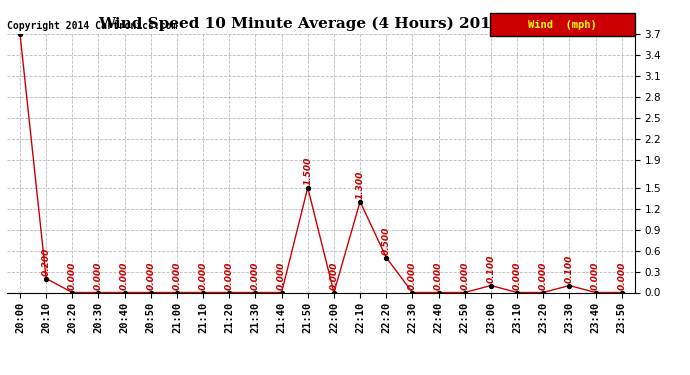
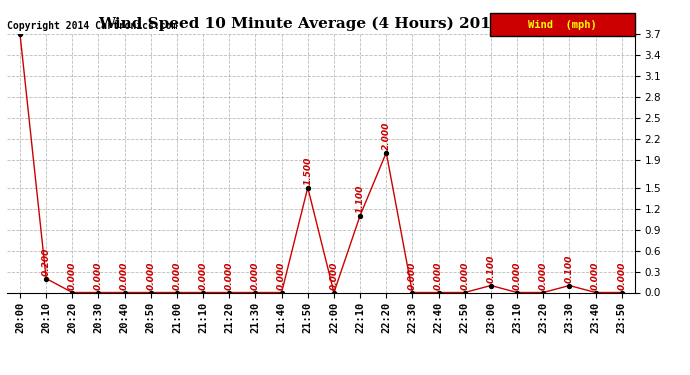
22:10: 1.300 -> 1.100
22:20: 0.500 -> 2.000
